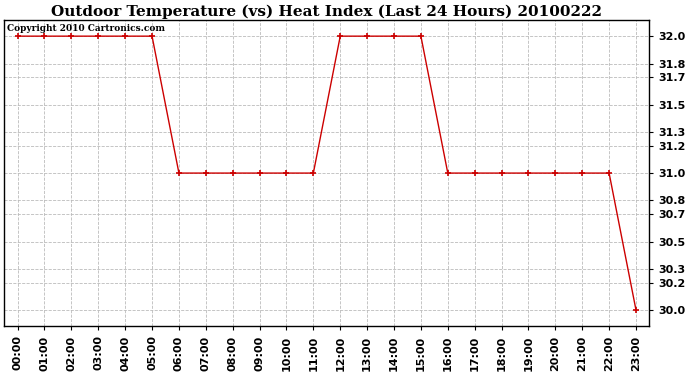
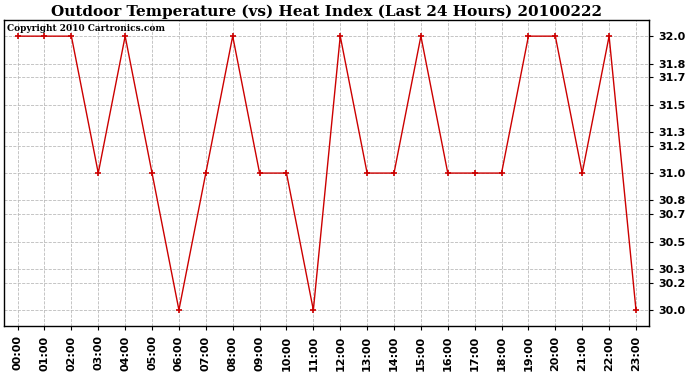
03:00: 32 -> 31
05:00: 32 -> 31
06:00: 31 -> 30
08:00: 31 -> 32
11:00: 31 -> 30
13:00: 32 -> 31
14:00: 32 -> 31
19:00: 31 -> 32
20:00: 31 -> 32
22:00: 31 -> 32
